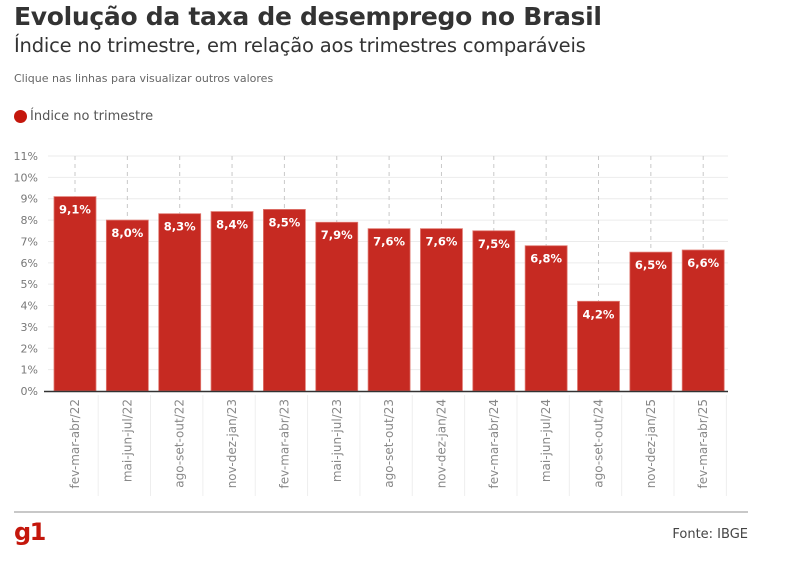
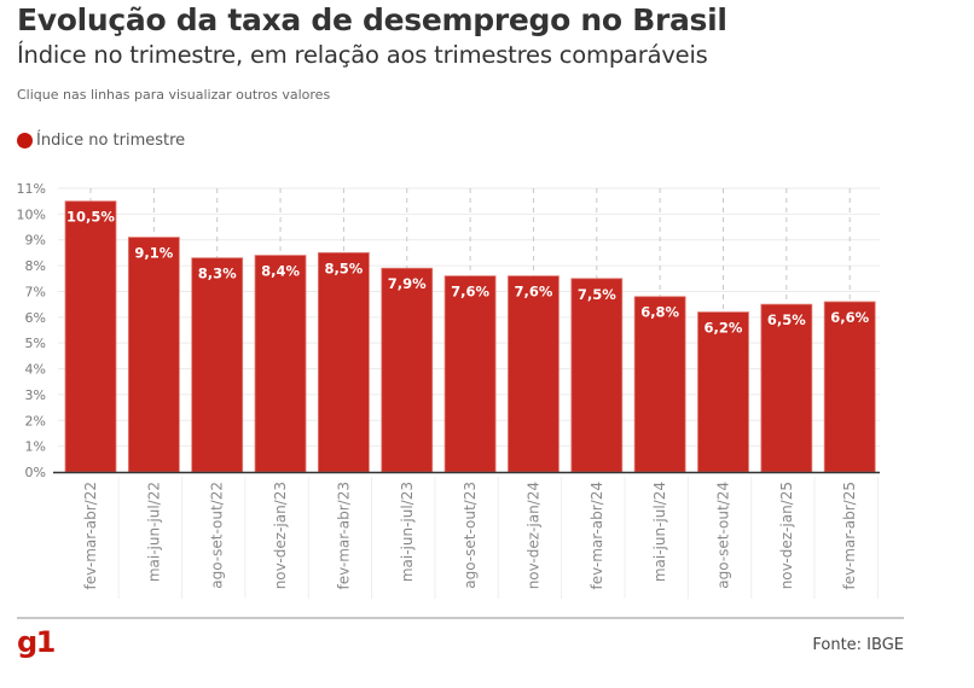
fev-mar-abr/22: 9,1% -> 10,5%
mai-jun-jul/22: 8,0% -> 9,1%
ago-set-out/24: 4,2% -> 6,2%
